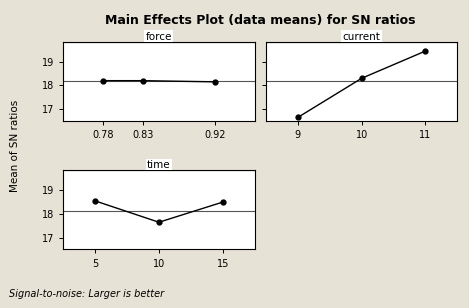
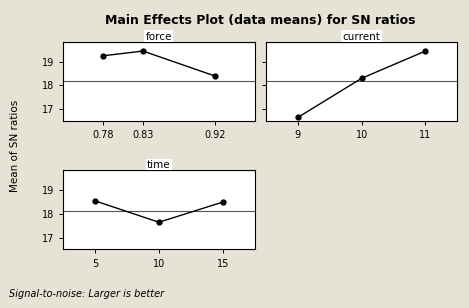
0.78: 18.20 -> 19.25
0.83: 18.20 -> 19.45
0.92: 18.15 -> 18.40
